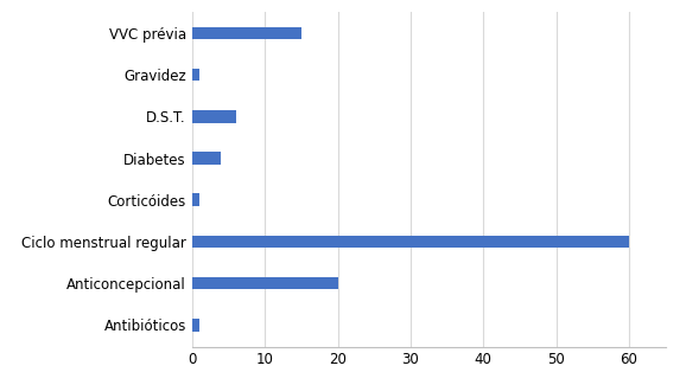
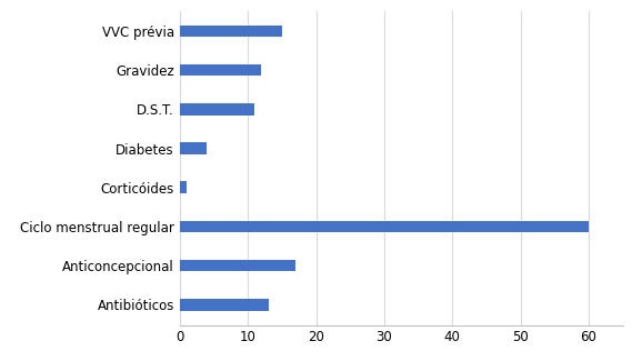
Gravidez: 1 -> 12
D.S.T.: 6 -> 11
Anticoncepcional: 20 -> 17
Antibióticos: 1 -> 13
